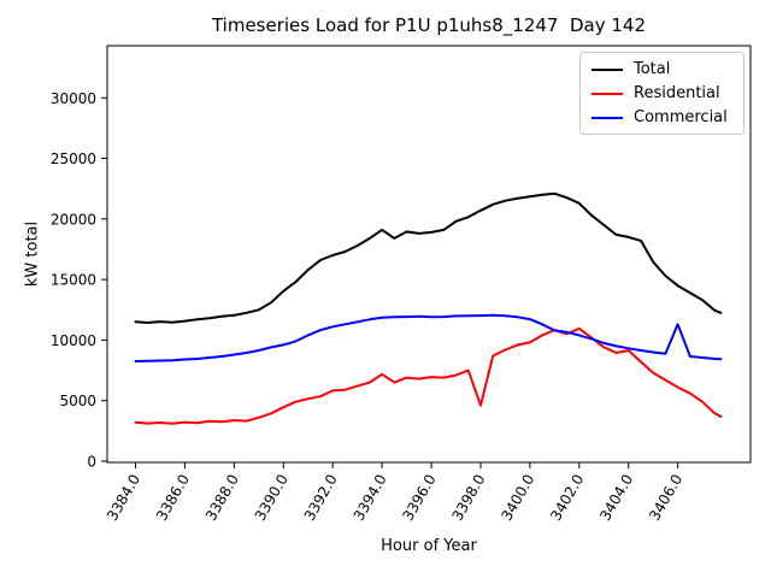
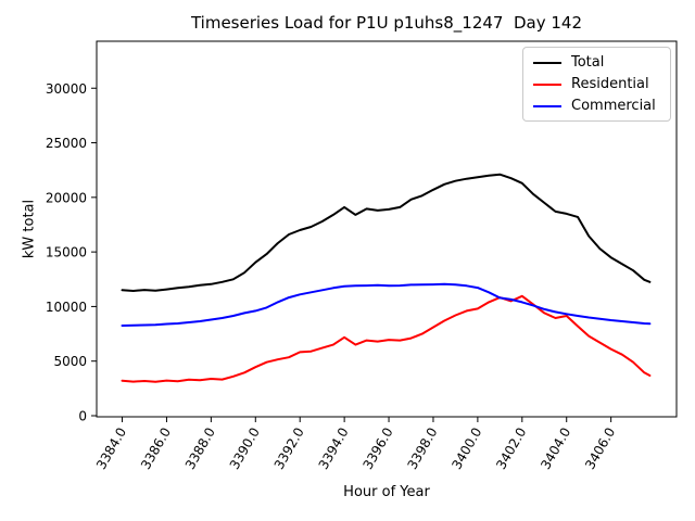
Residential/3398.0: 4600 -> 8100
Commercial/3406.0: 11300 -> 8800
